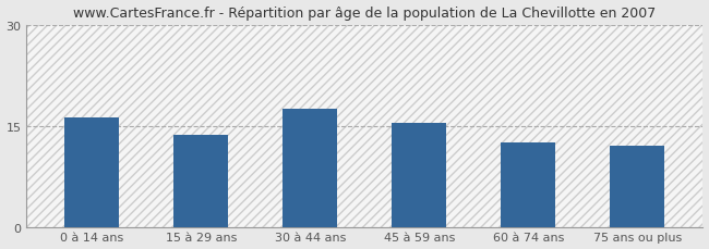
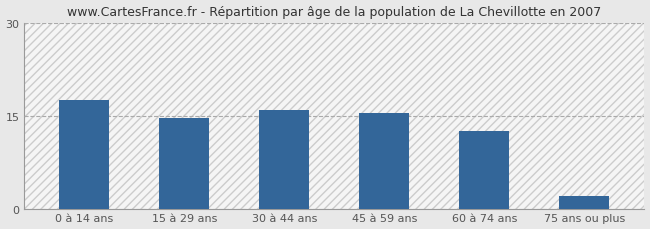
0 à 14 ans: 16.2 -> 17.5
15 à 29 ans: 13.6 -> 14.7
30 à 44 ans: 17.6 -> 15.9
75 ans ou plus: 12.0 -> 2.0
